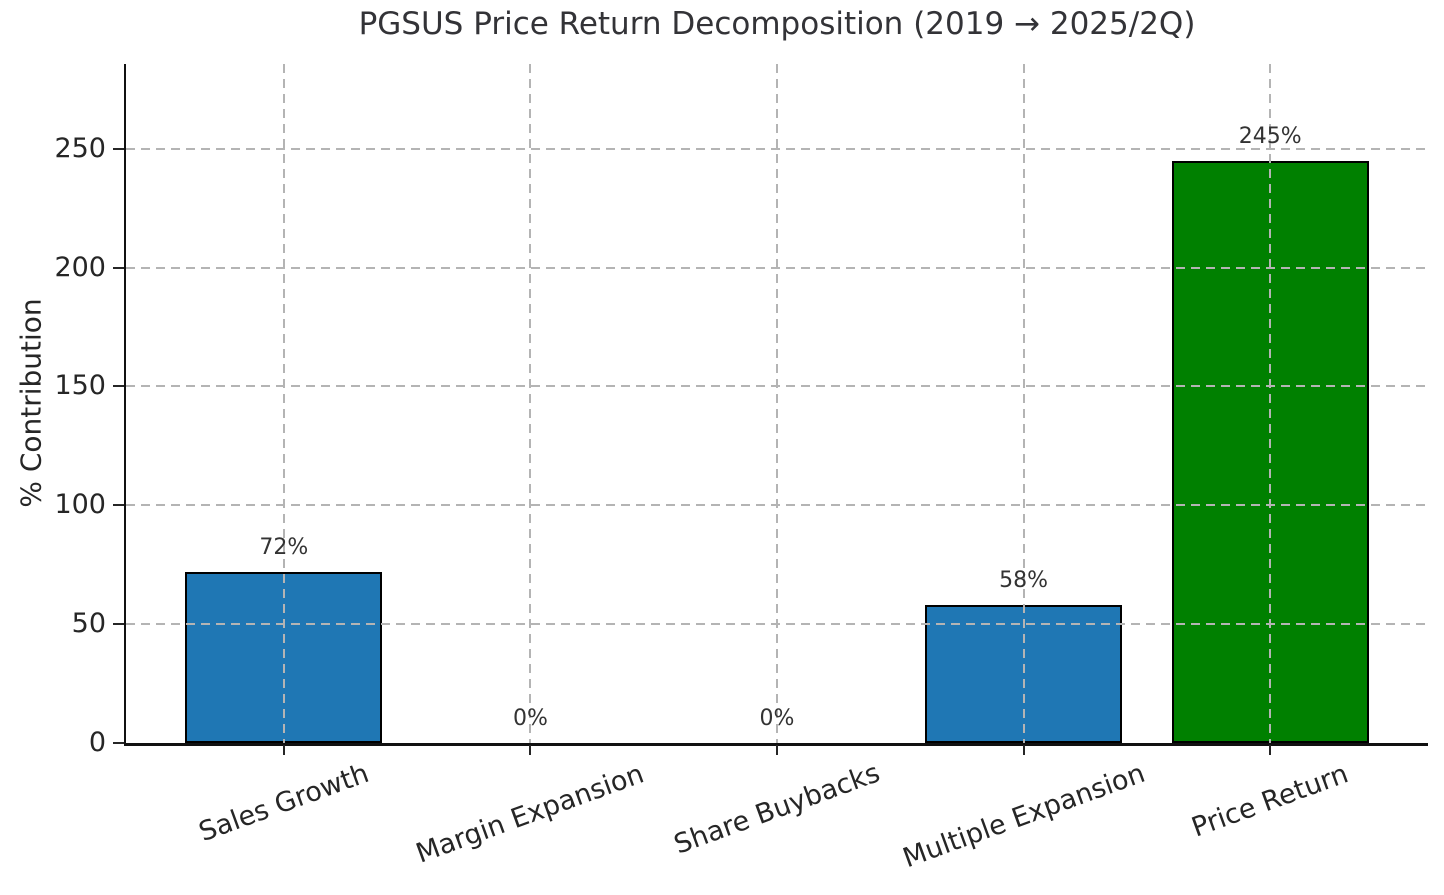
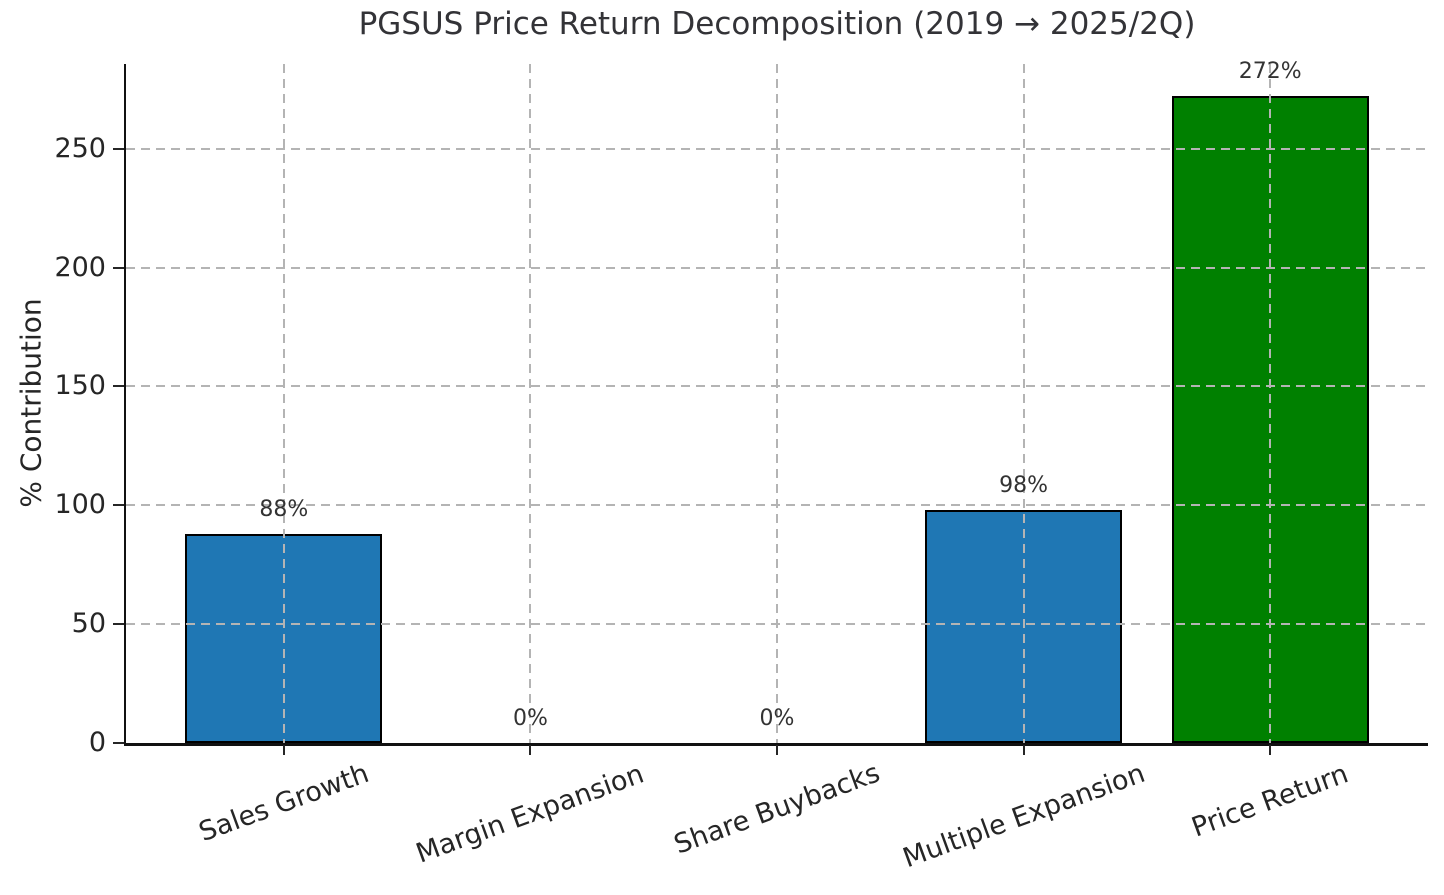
Sales Growth: 72% -> 88%
Multiple Expansion: 58% -> 98%
Price Return: 245% -> 272%
